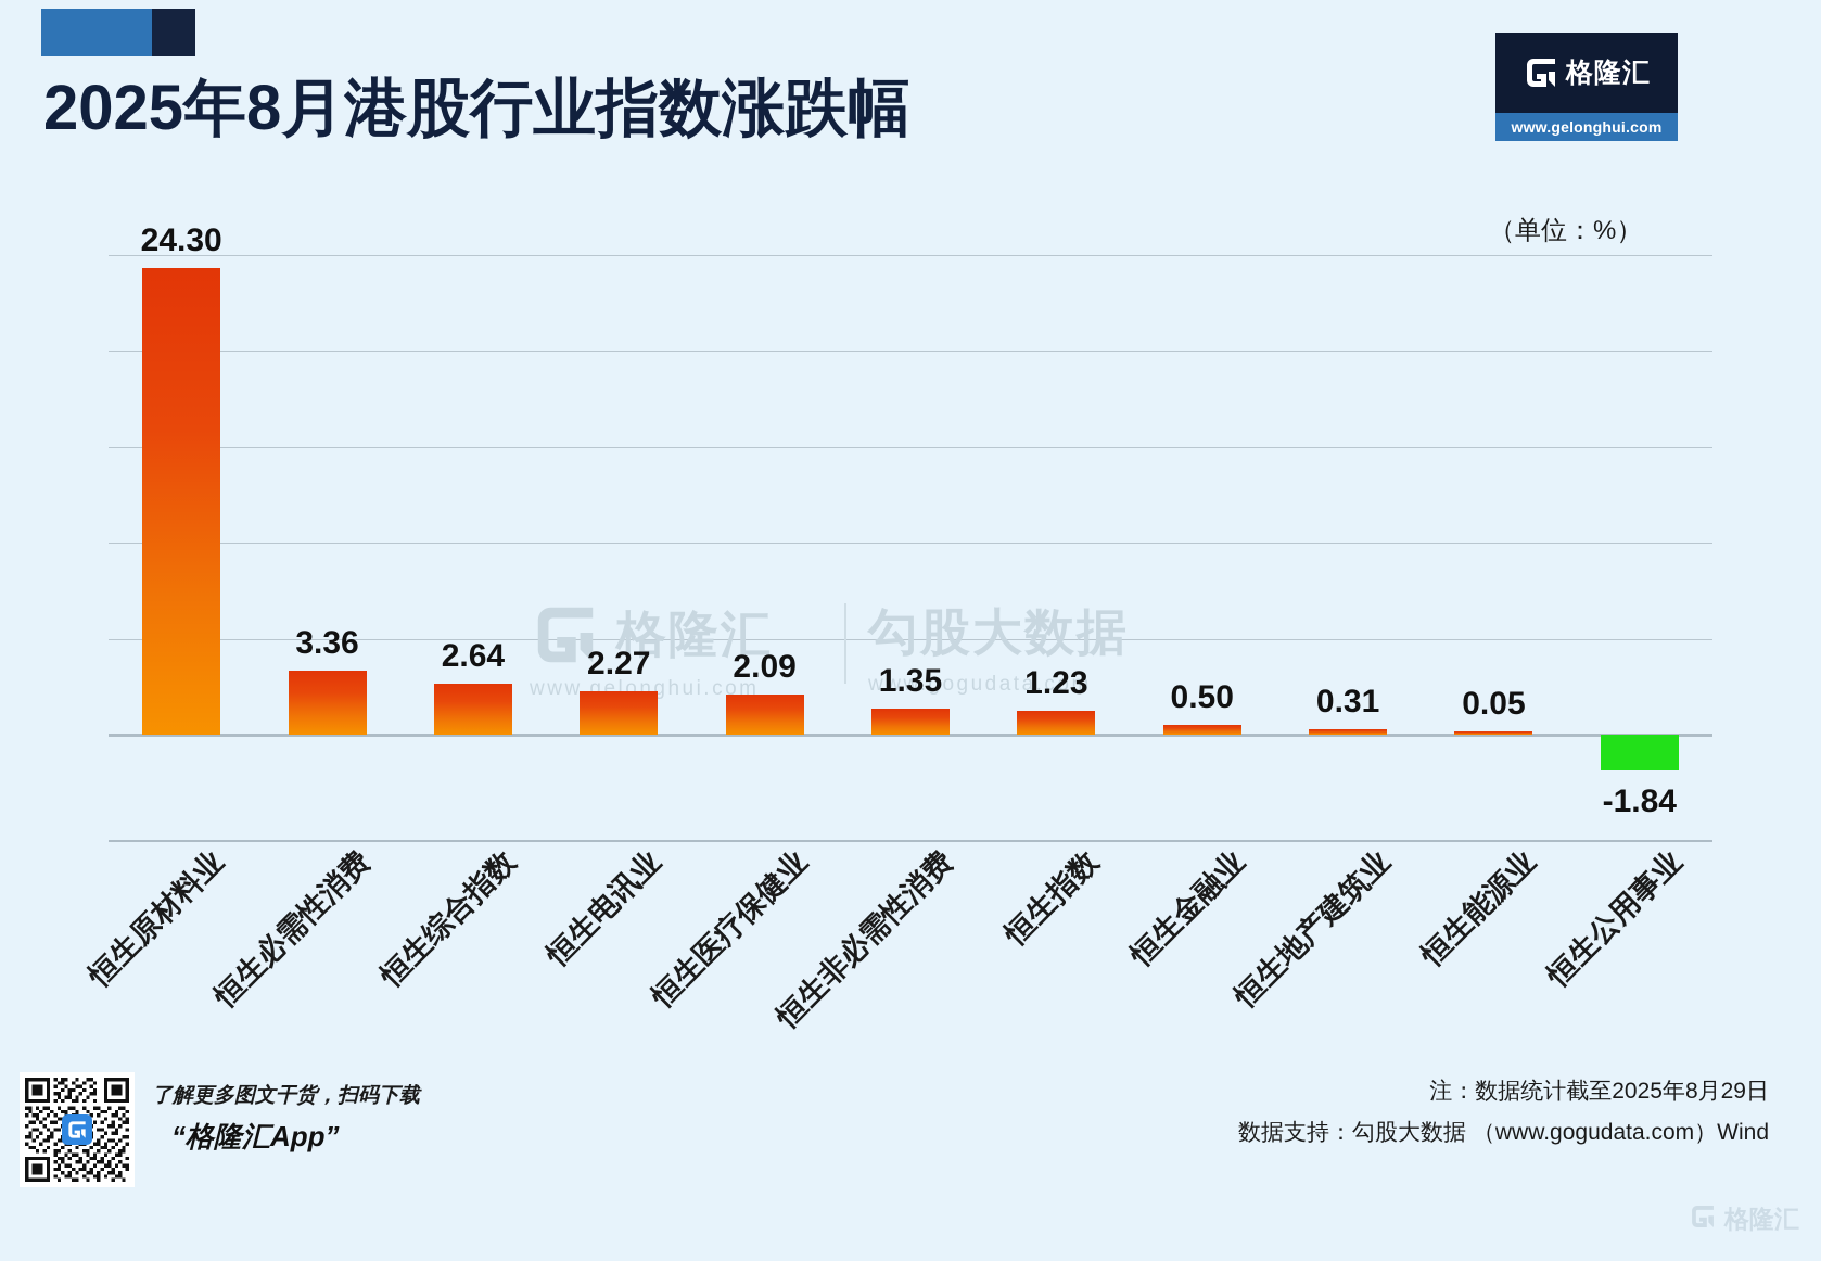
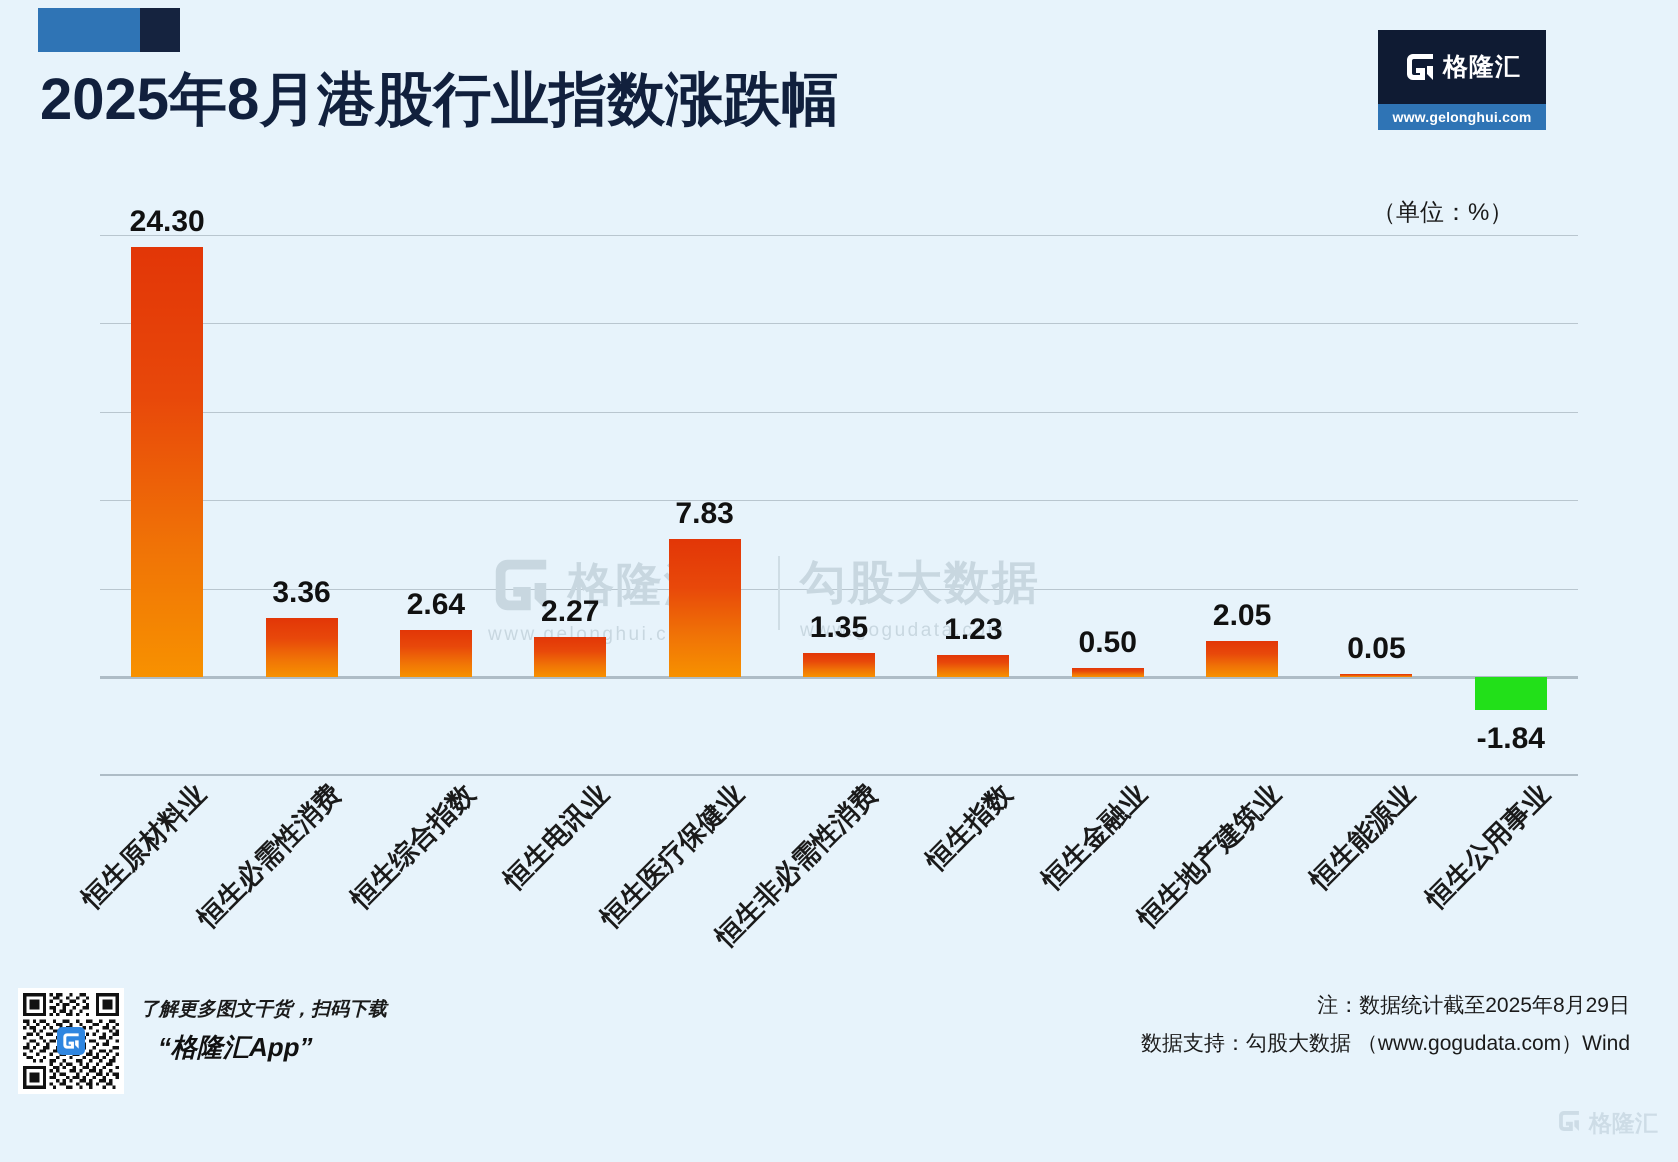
恒生医疗保健业: 2.09 -> 7.83
恒生地产建筑业: 0.31 -> 2.05
